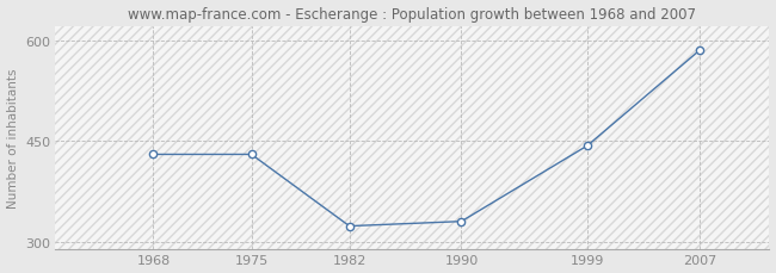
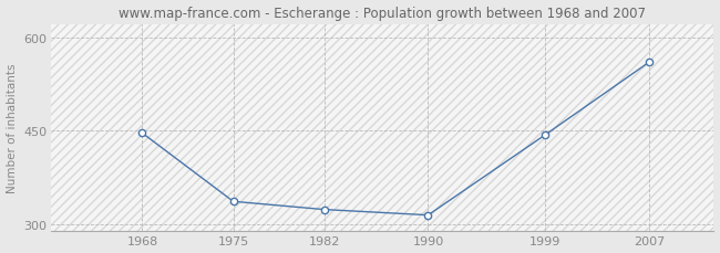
1968: 430 -> 446
1975: 430 -> 336
1990: 330 -> 314
2007: 585 -> 560
